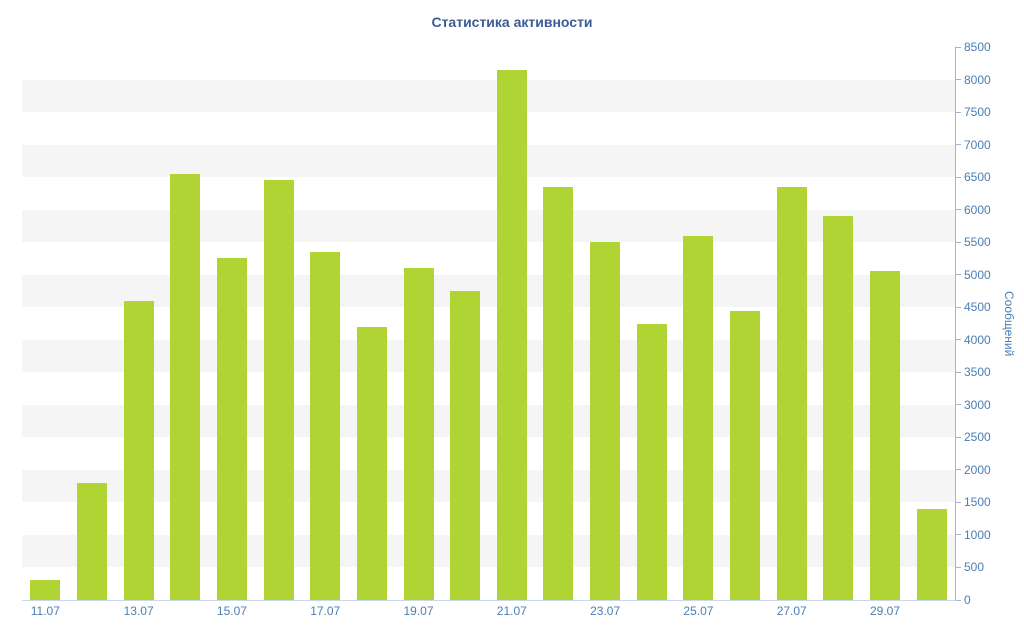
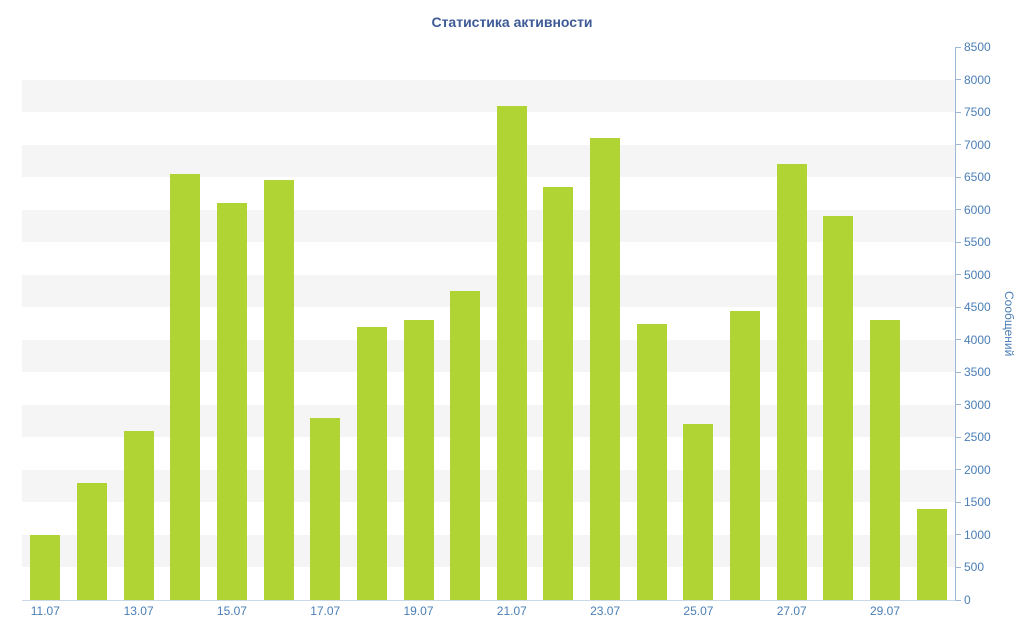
11.07: 300 -> 1000
13.07: 4600 -> 2600
15.07: 5200 -> 6100
17.07: 5400 -> 2800
19.07: 5100 -> 4300
21.07: 8200 -> 7600
23.07: 5500 -> 7100
25.07: 5600 -> 2700
27.07: 6400 -> 6700
29.07: 5000 -> 4300
